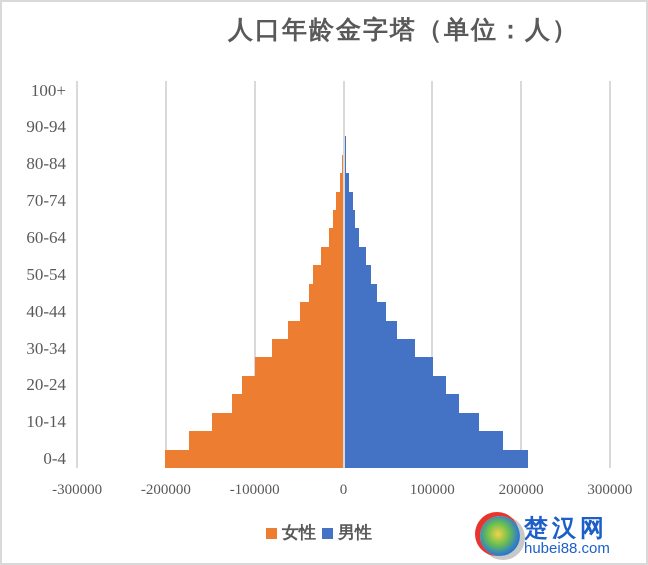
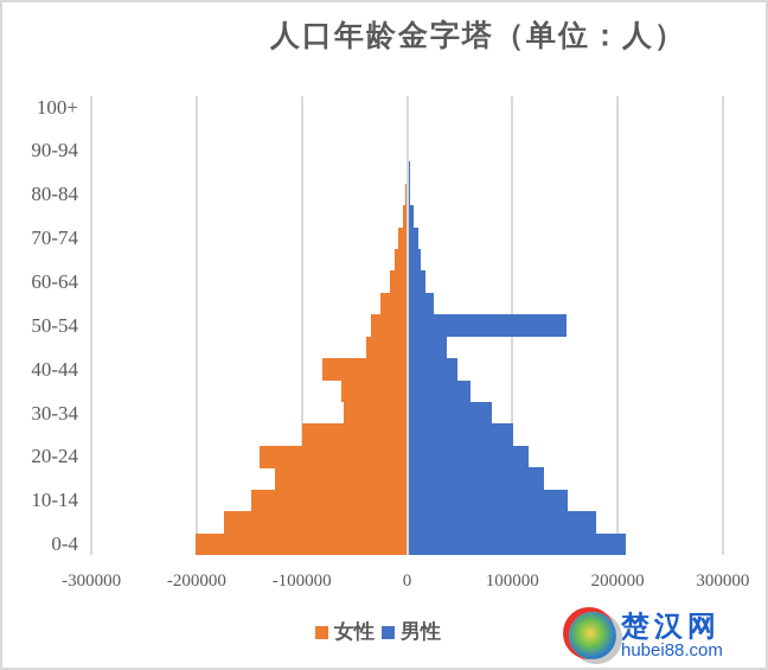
女性/20-24: -110000 -> -140000
女性/30-34: -80000 -> -60000
女性/40-44: -50000 -> -80000
男性/50-54: 30000 -> 150000
